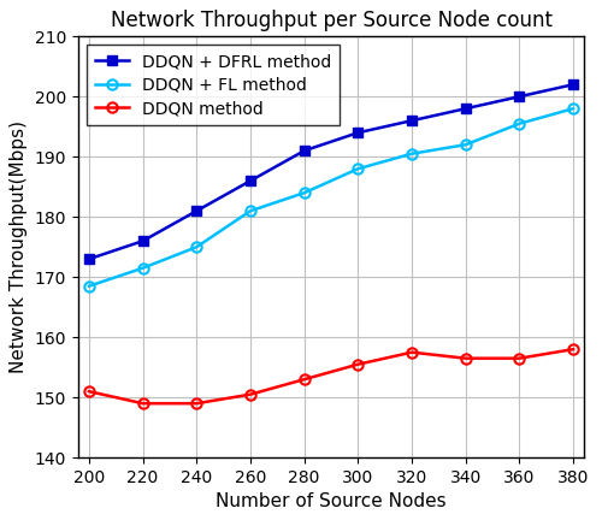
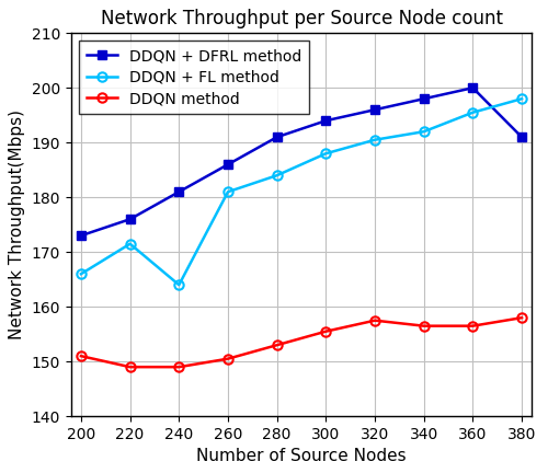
DDQN + FL method/200: 168.5 -> 166.0
DDQN + FL method/240: 175.0 -> 164.0
DDQN + DFRL method/380: 202 -> 191
